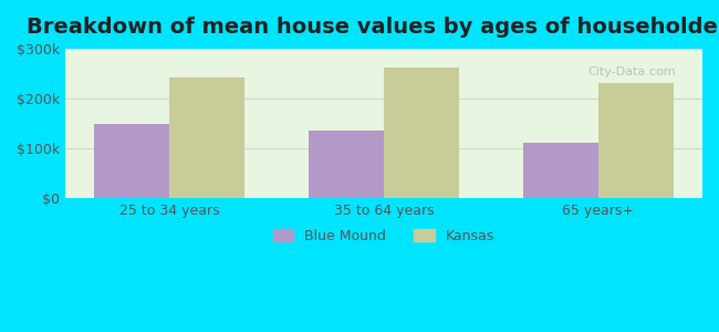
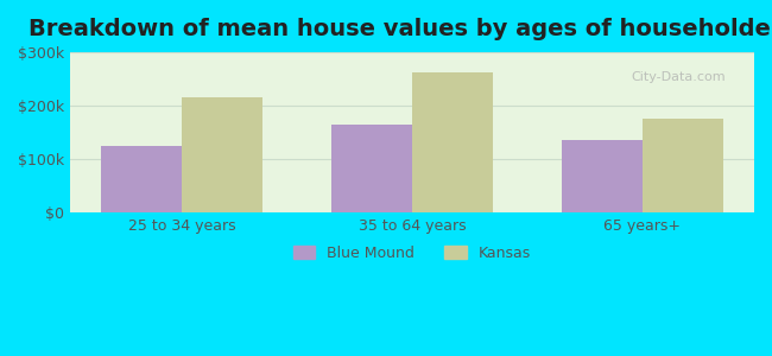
Blue Mound/25 to 34 years: $150k -> $125k
Kansas/25 to 34 years: $242k -> $215k
Blue Mound/35 to 64 years: $135k -> $165k
Blue Mound/65 years+: $112k -> $135k
Kansas/65 years+: $232k -> $175k
